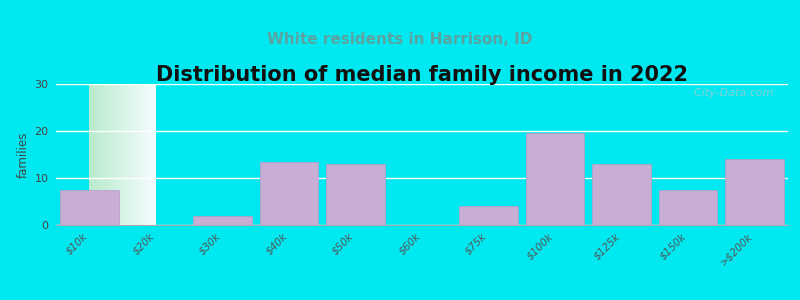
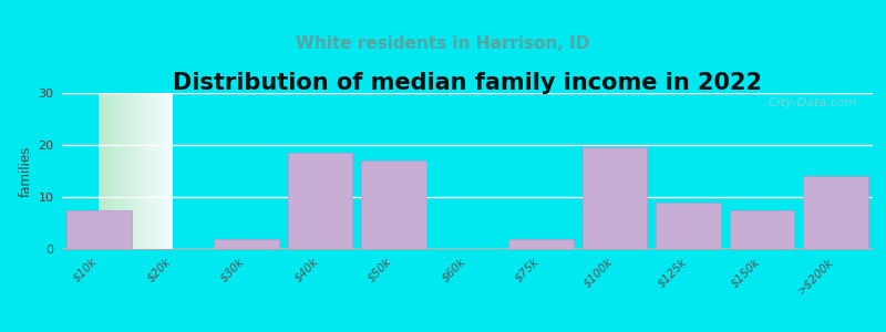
$40k: 13.5 -> 18.5
$50k: 13.0 -> 17.0
$75k: 4.0 -> 2.0
$125k: 13.0 -> 9.0
